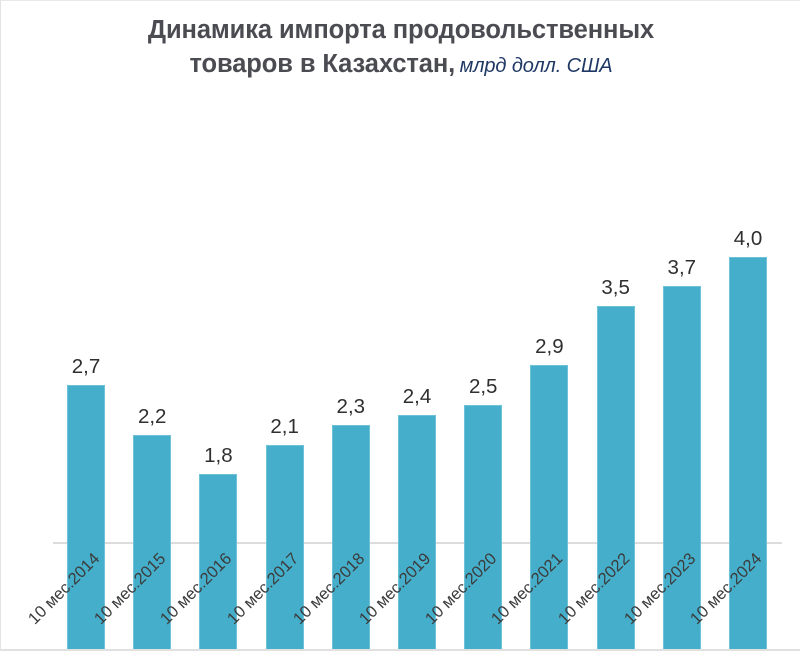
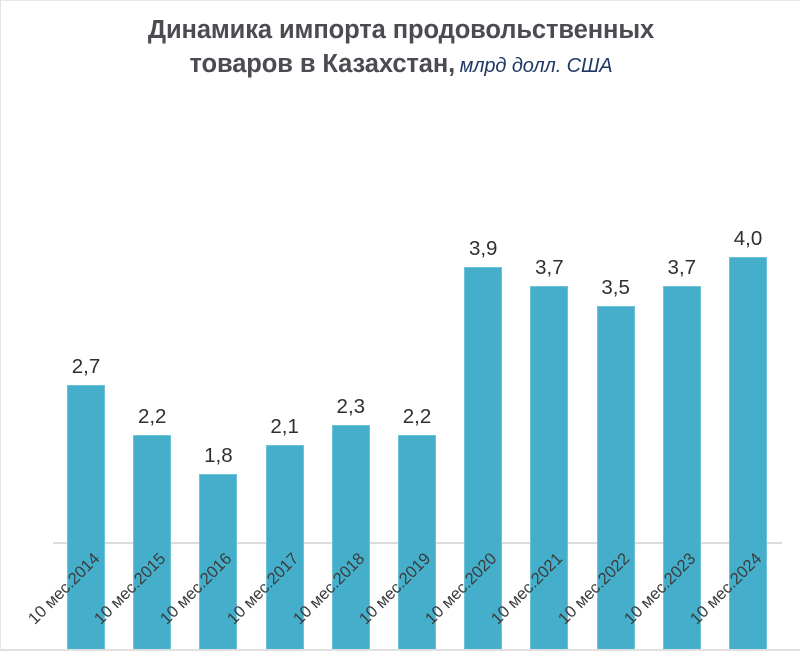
10 мес.2019: 2,4 -> 2,2
10 мес.2020: 2,5 -> 3,9
10 мес.2021: 2,9 -> 3,7
